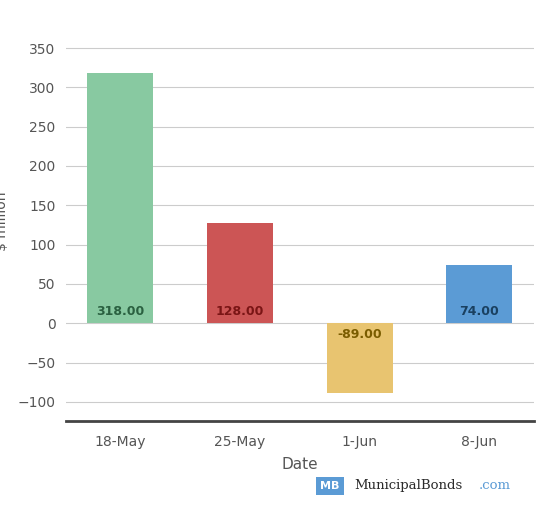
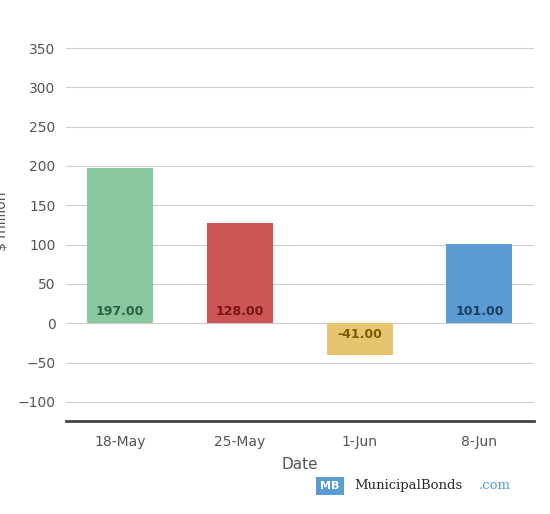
18-May: 318.00 -> 197.00
1-Jun: -89.00 -> -41.00
8-Jun: 74.00 -> 101.00
